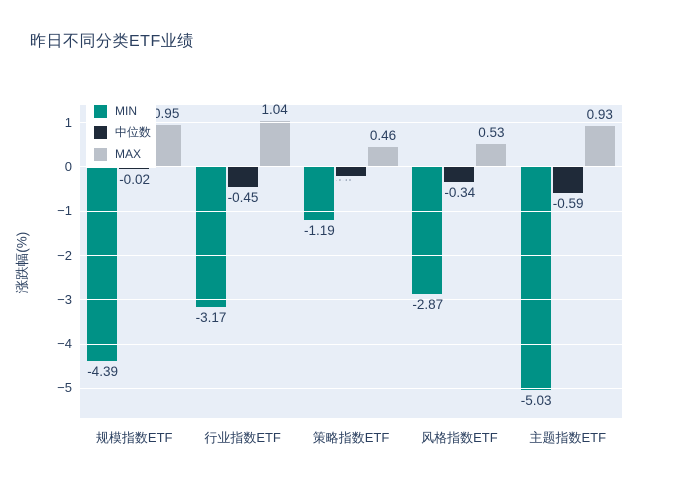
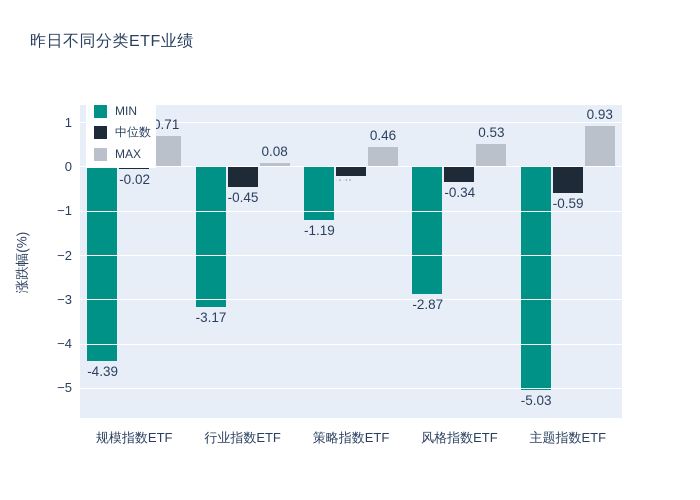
MAX/规模指数ETF: 0.95 -> 0.71
MAX/行业指数ETF: 1.04 -> 0.08
